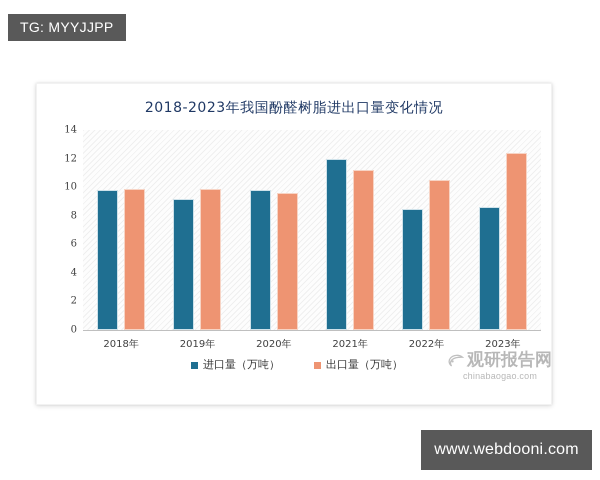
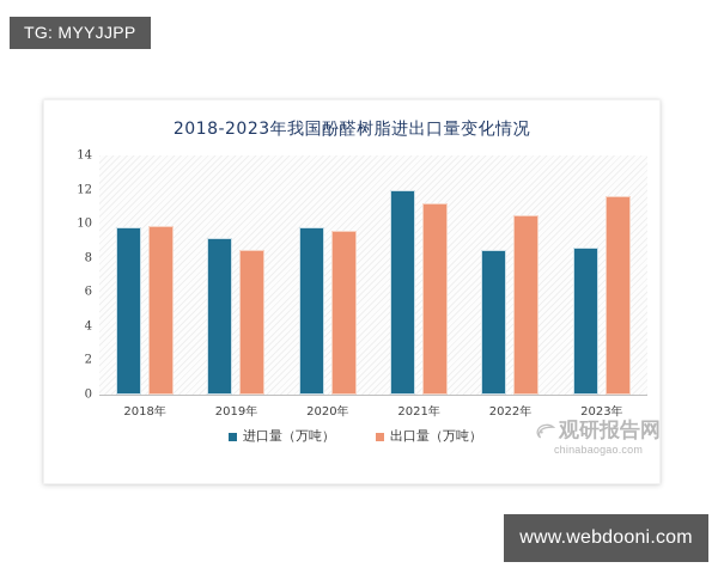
出口量（万吨）/2019年: 9.9 -> 8.5
出口量（万吨）/2023年: 12.4 -> 11.6
